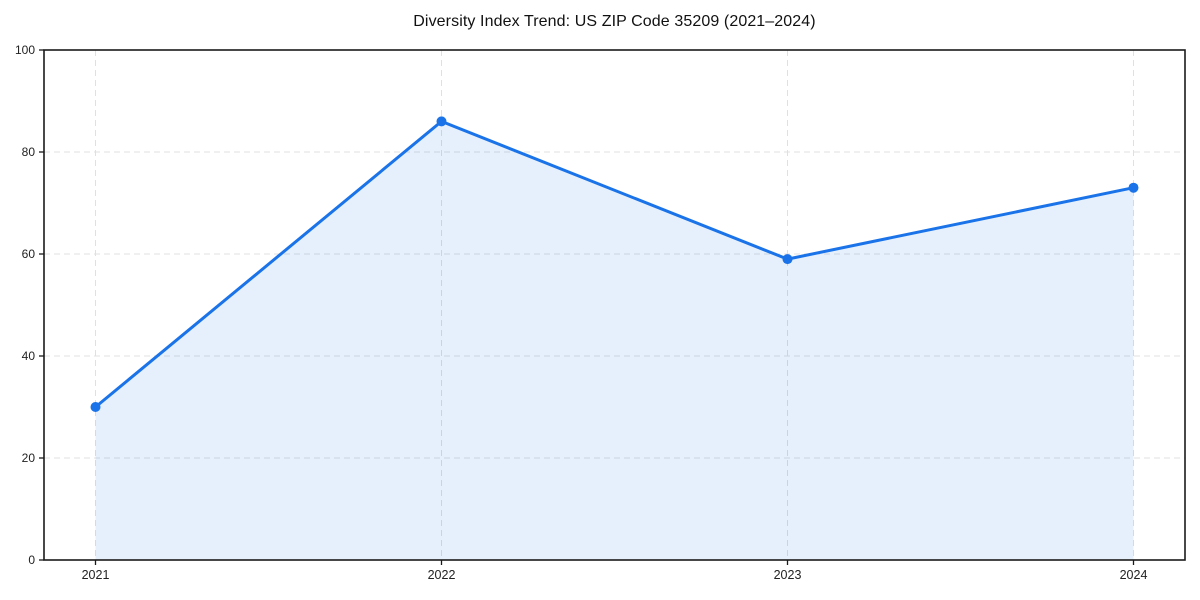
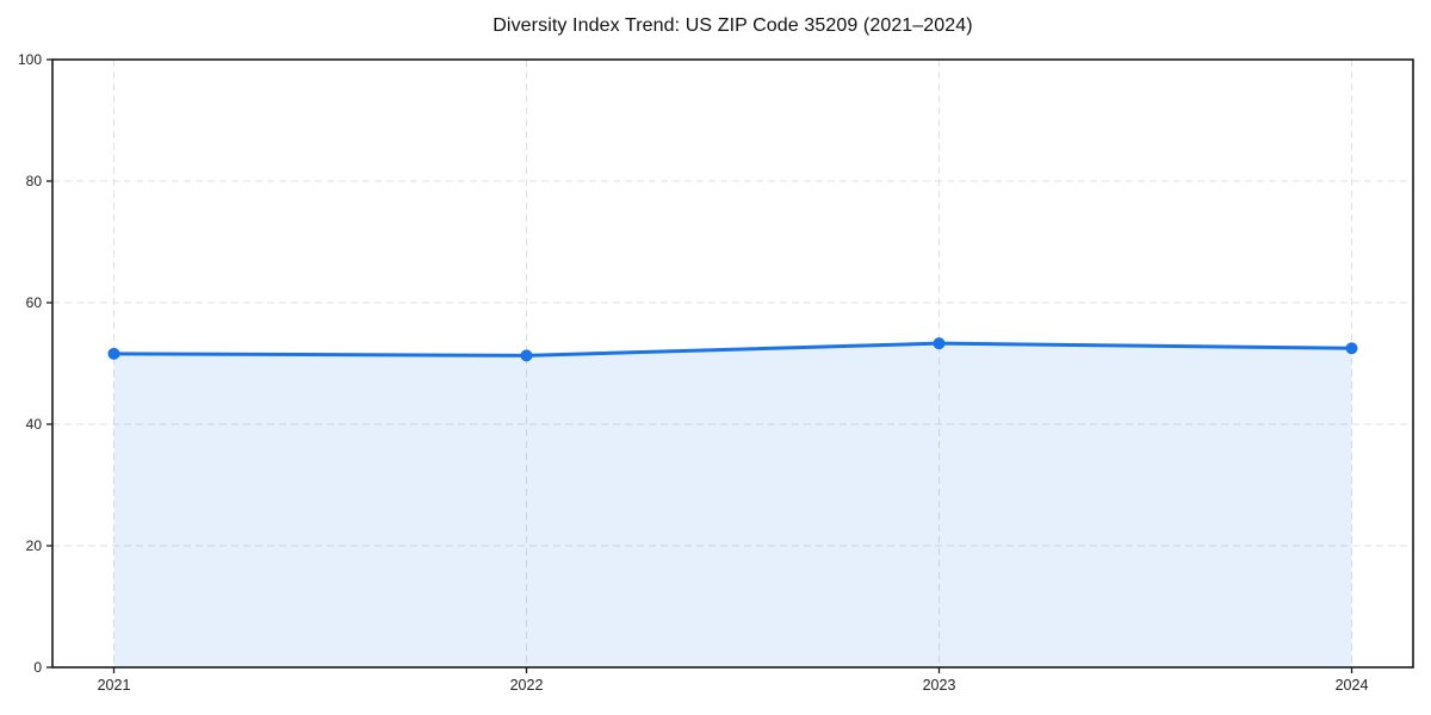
2021: 30 -> 52
2022: 86 -> 51
2023: 59 -> 53
2024: 73 -> 52
